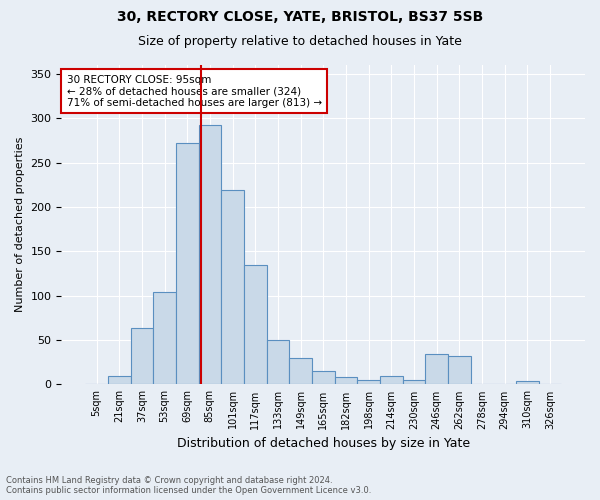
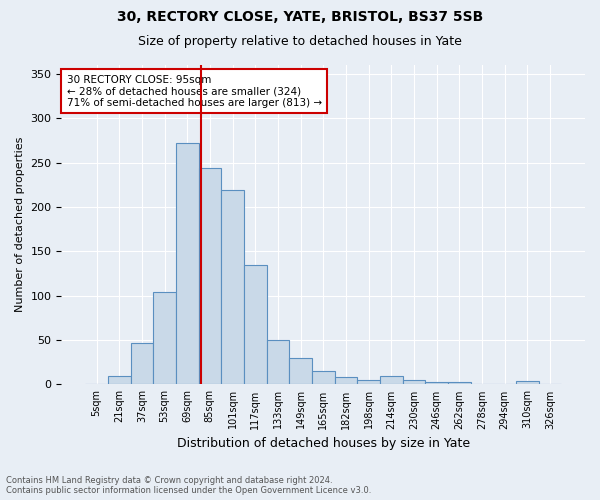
37sqm: 64 -> 47
85sqm: 292 -> 244
246sqm: 34 -> 3
262sqm: 32 -> 3
